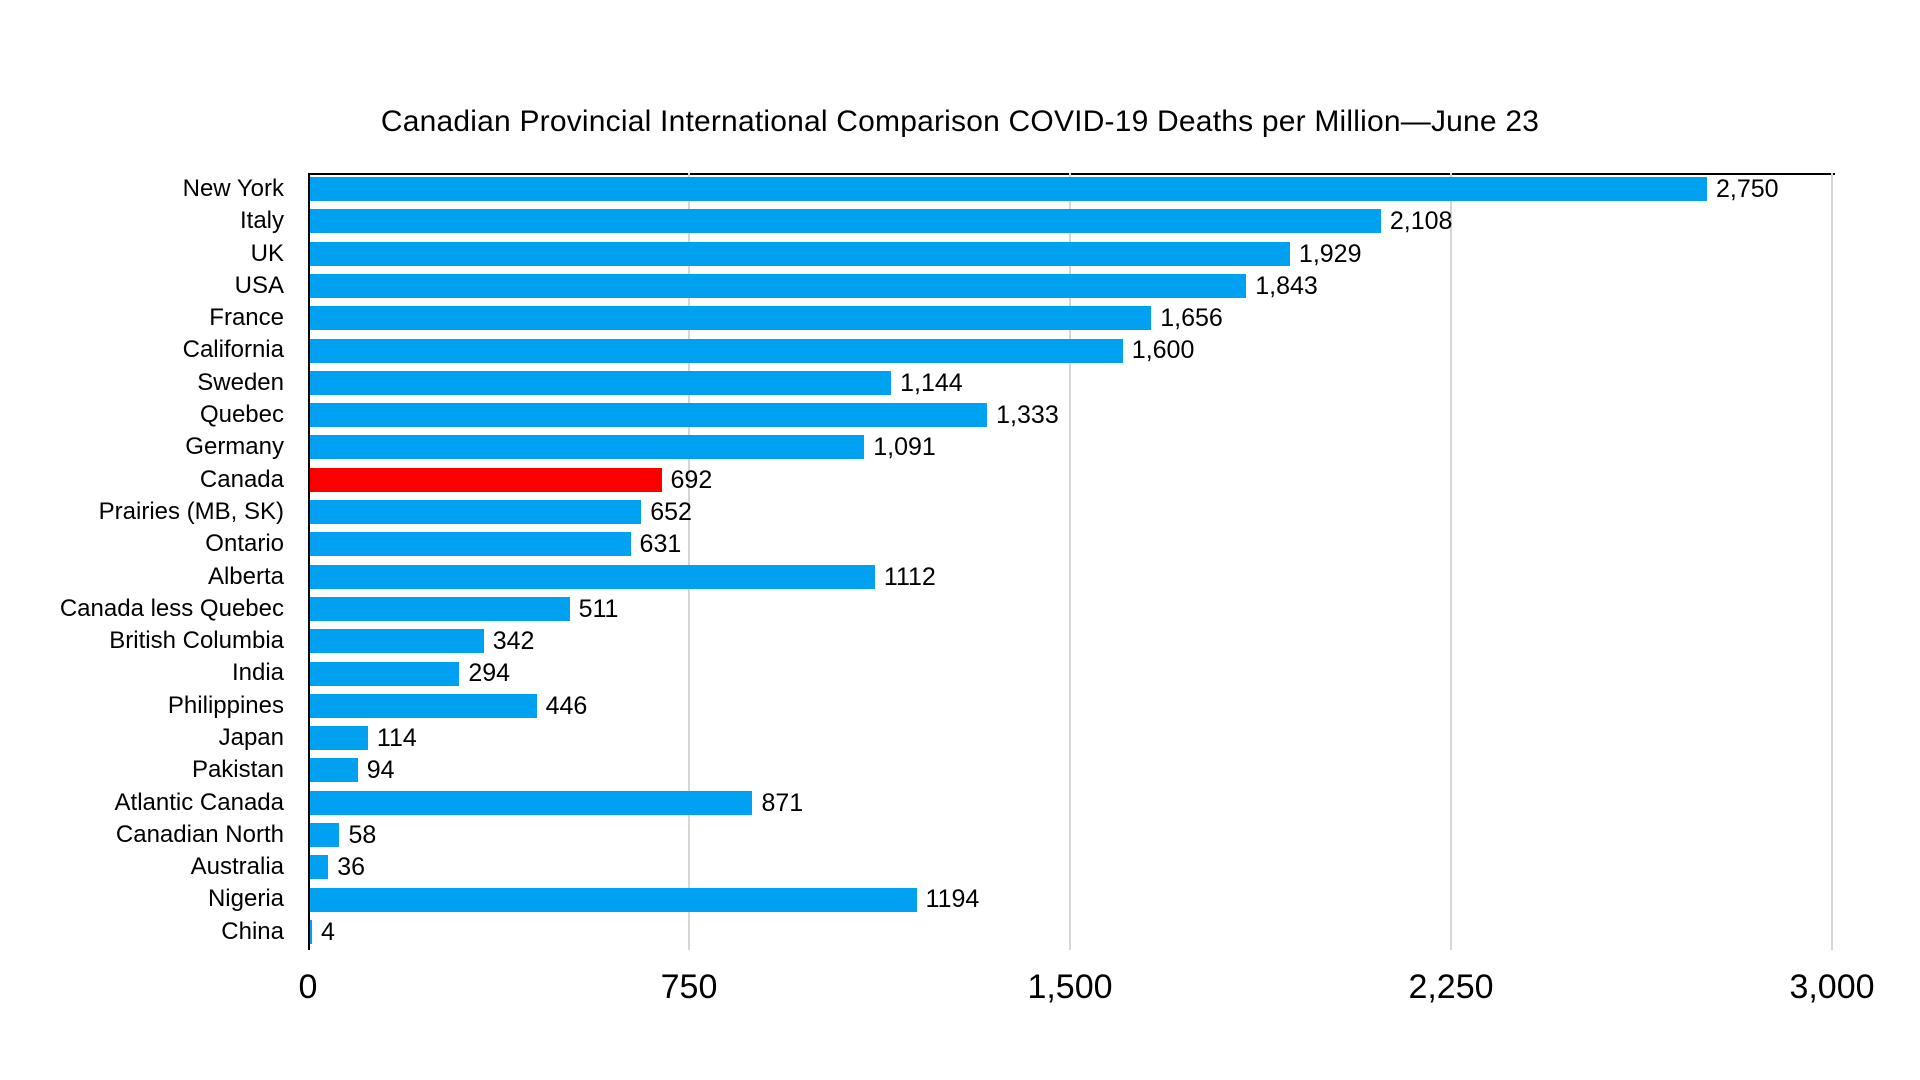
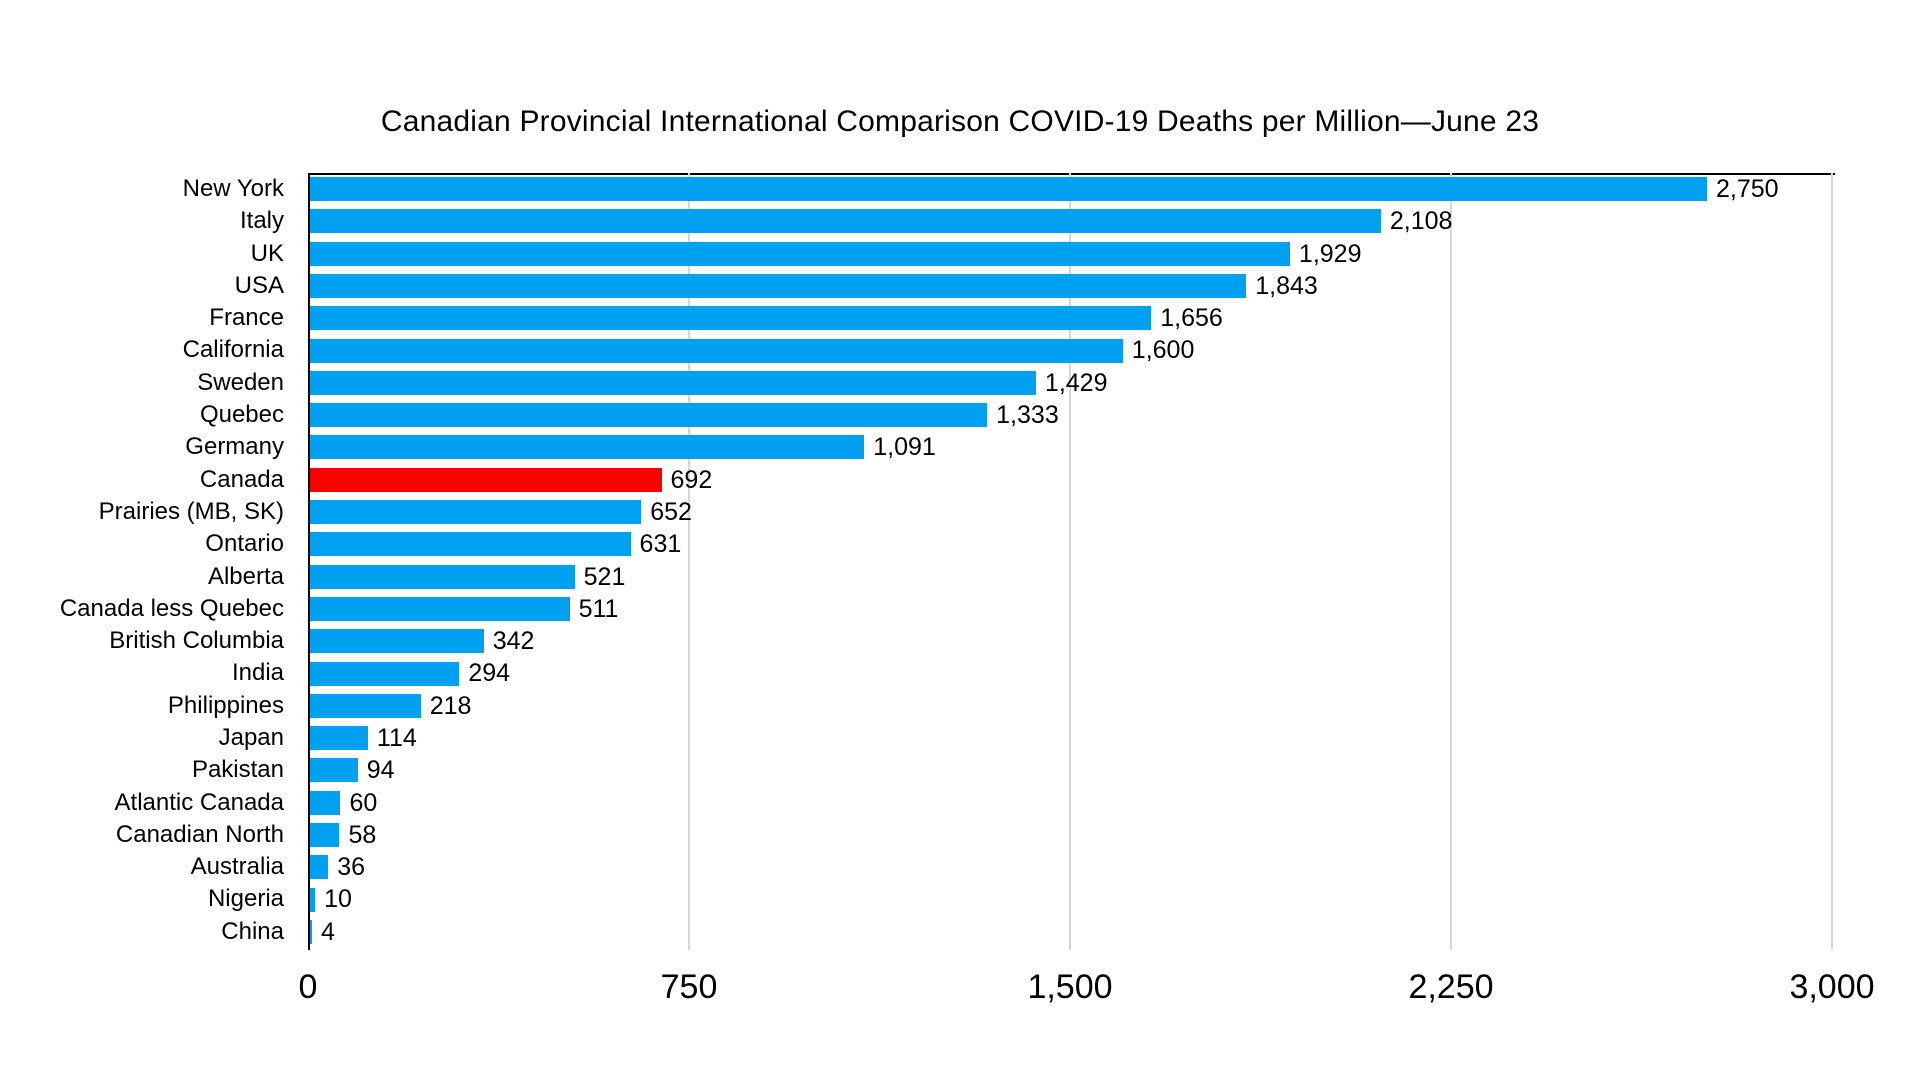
Sweden: 1,144 -> 1,429
Alberta: 1112 -> 521
Philippines: 446 -> 218
Atlantic Canada: 871 -> 60
Nigeria: 1194 -> 10
